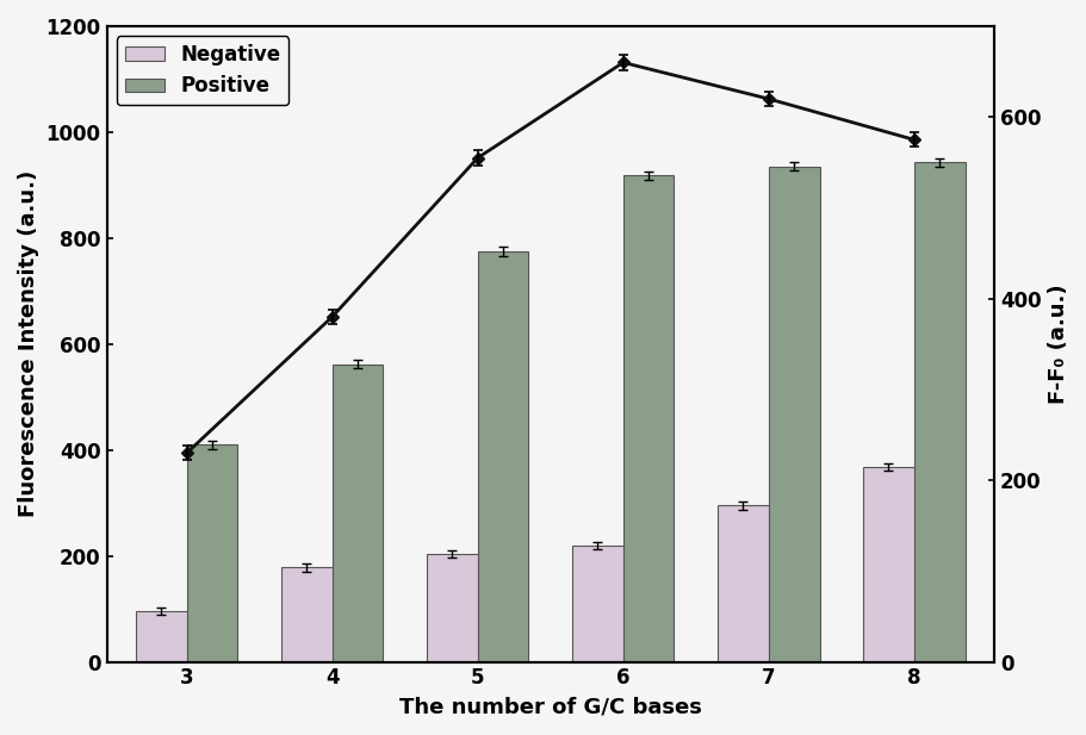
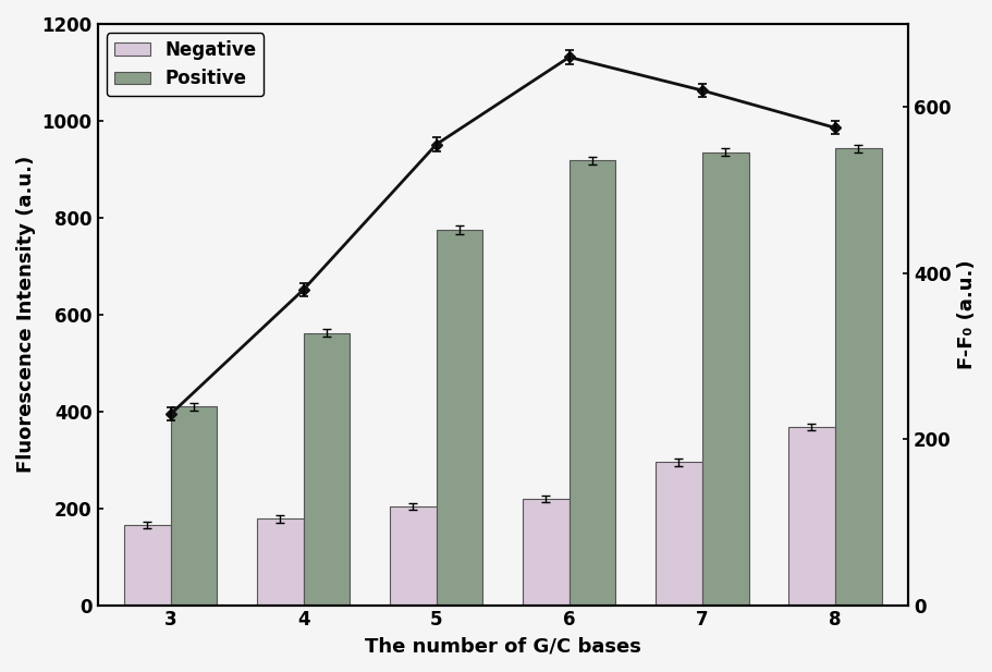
Negative/3: 95 -> 165
